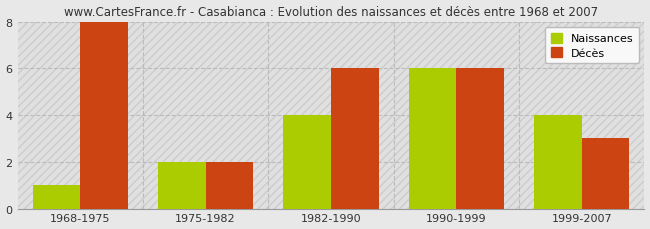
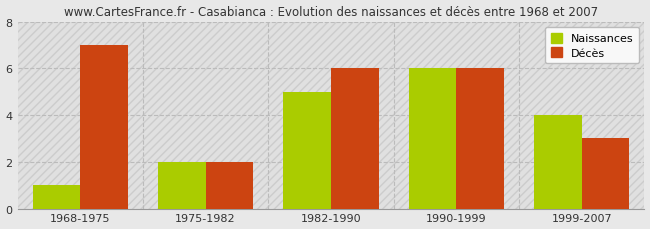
Décès/1968-1975: 8 -> 7
Naissances/1982-1990: 4 -> 5
